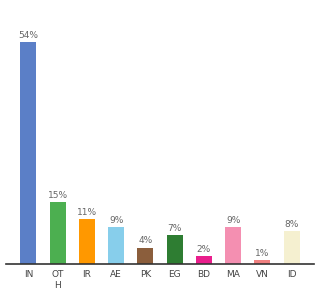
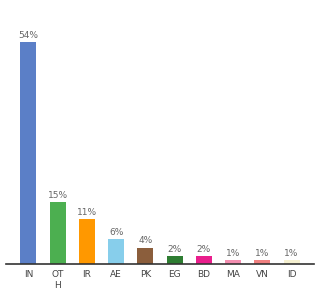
AE: 9% -> 6%
EG: 7% -> 2%
MA: 9% -> 1%
ID: 8% -> 1%
